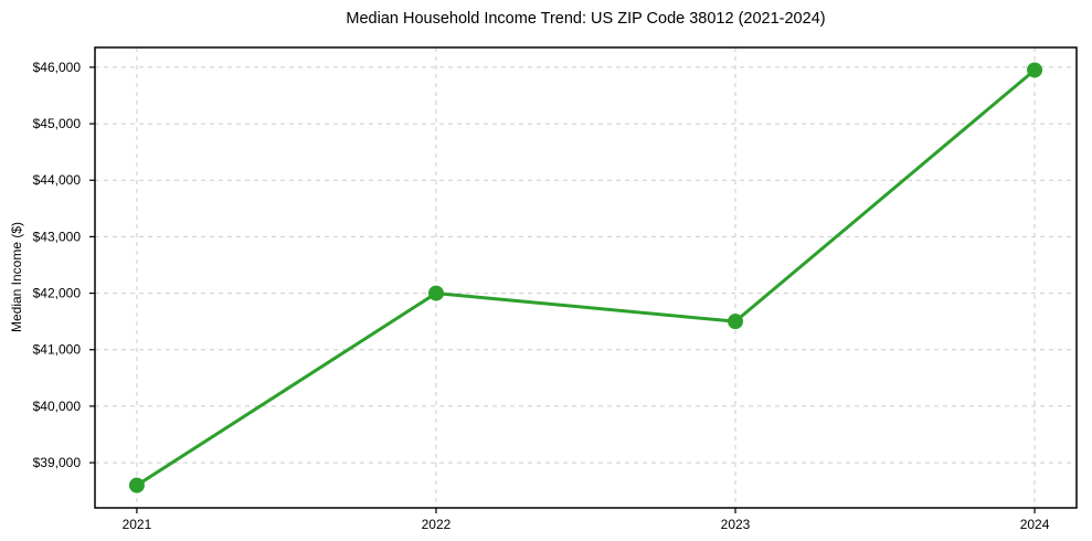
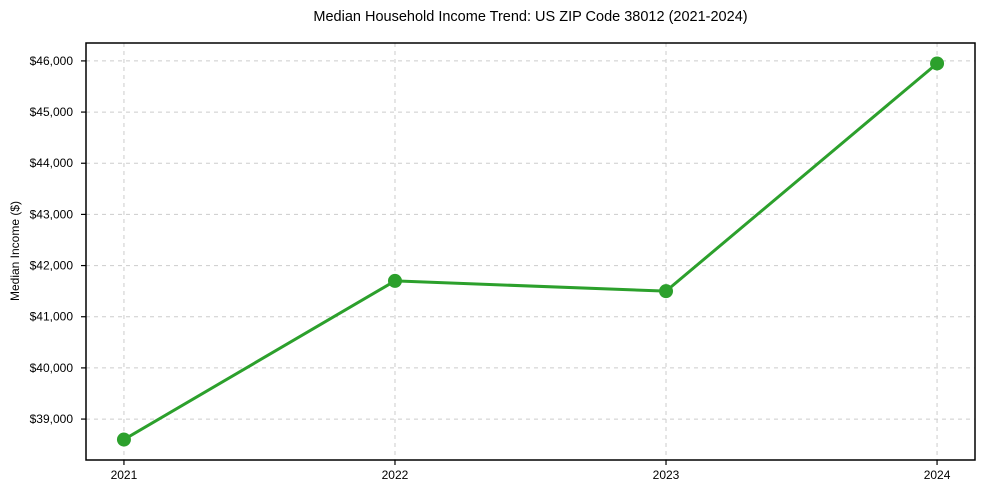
2022: $42000 -> $41700
